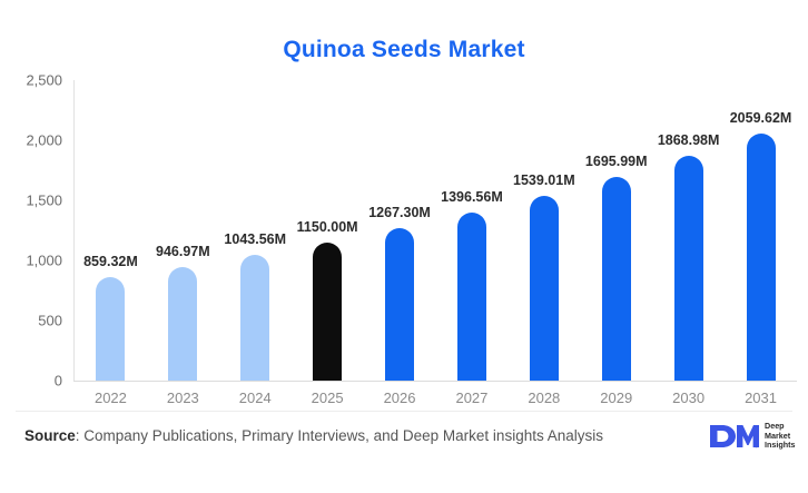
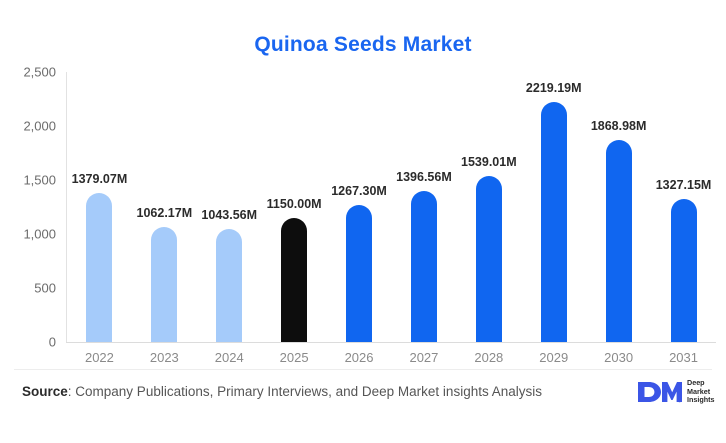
2022: 859.32M -> 1379.07M
2023: 946.97M -> 1062.17M
2029: 1695.99M -> 2219.19M
2031: 2059.62M -> 1327.15M
